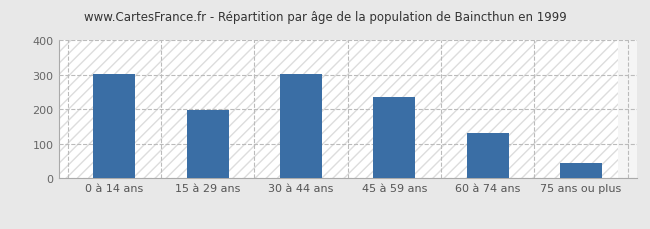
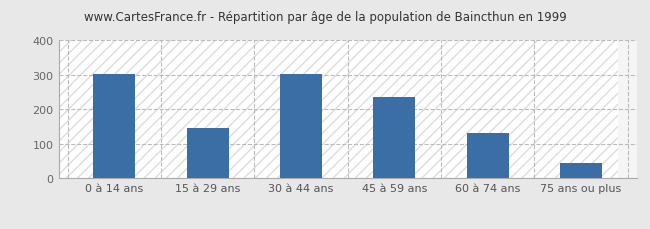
15 à 29 ans: 197 -> 145
